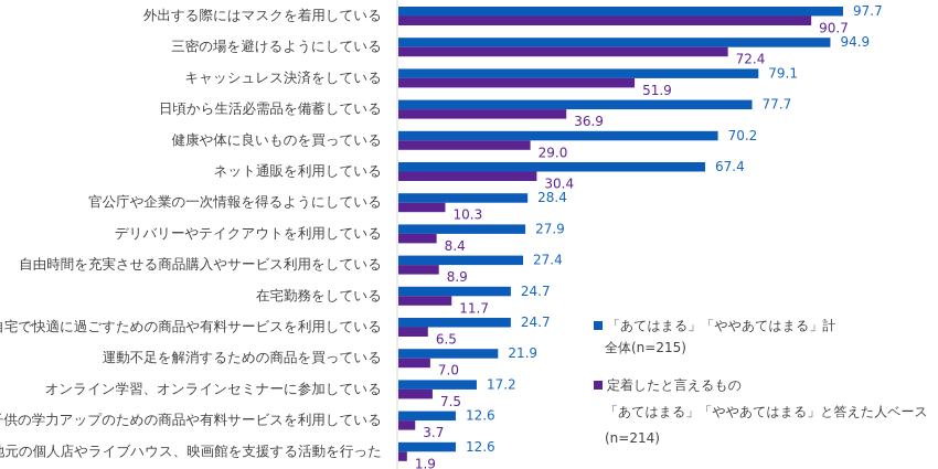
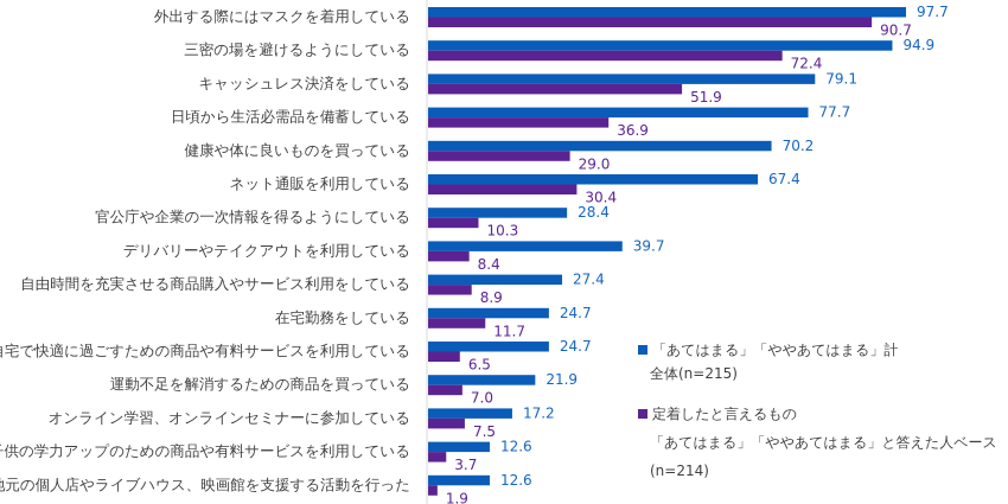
「あてはまる」「ややあてはまる」計 全体(n=215)/デリバリーやテイクアウトを利用している: 27.9 -> 39.7
